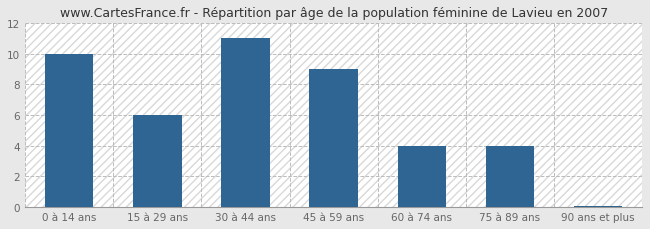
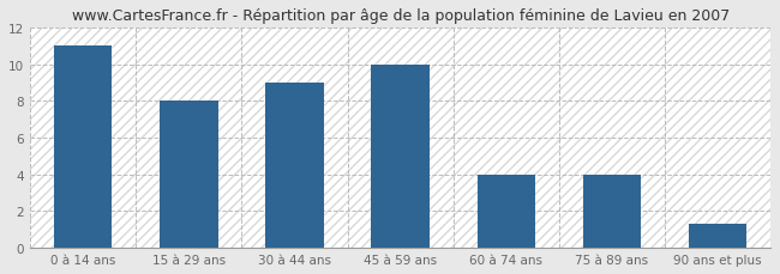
0 à 14 ans: 10.0 -> 11.0
15 à 29 ans: 6.0 -> 8.0
30 à 44 ans: 11.0 -> 9.0
45 à 59 ans: 9.0 -> 10.0
90 ans et plus: 0.1 -> 1.3
